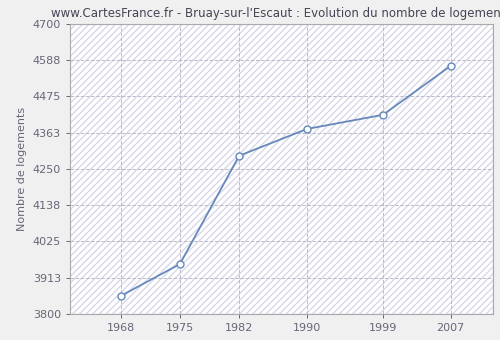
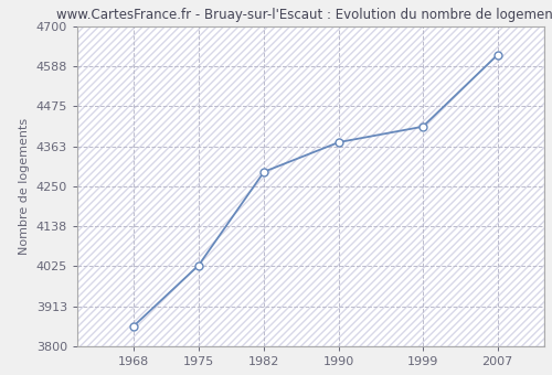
1975: 3955 -> 4028
2007: 4570 -> 4620
